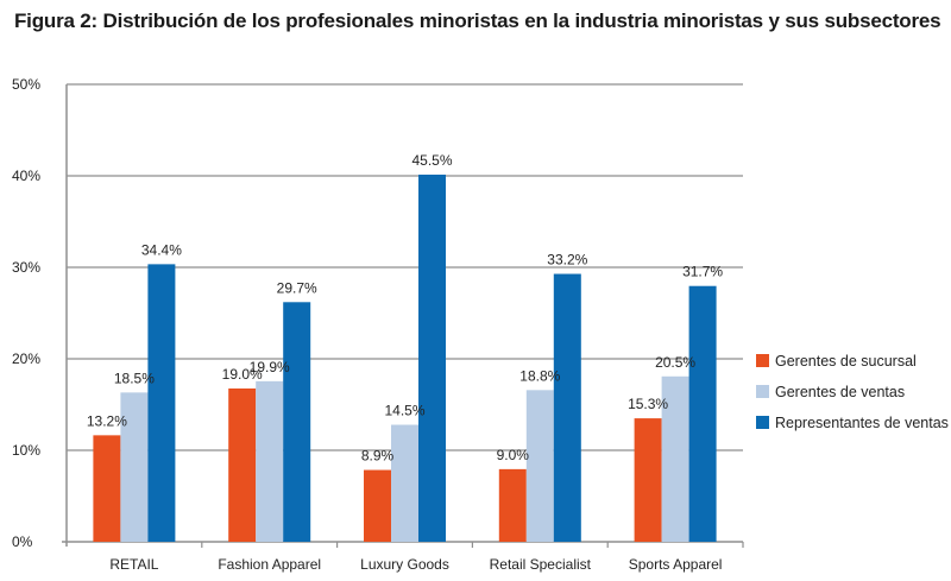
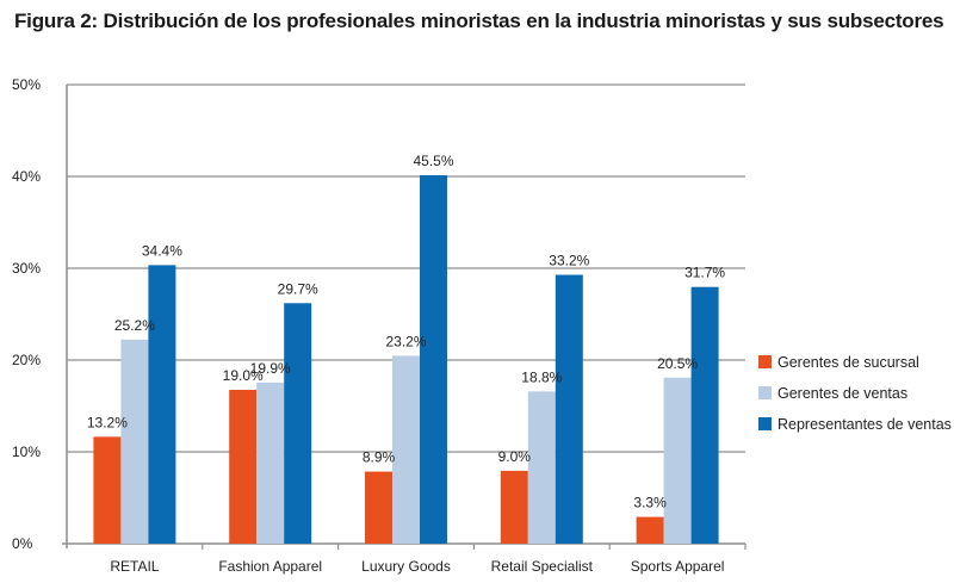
Gerentes de ventas/RETAIL: 18.5% -> 25.2%
Gerentes de ventas/Luxury Goods: 14.5% -> 23.2%
Gerentes de sucursal/Sports Apparel: 15.3% -> 3.3%
